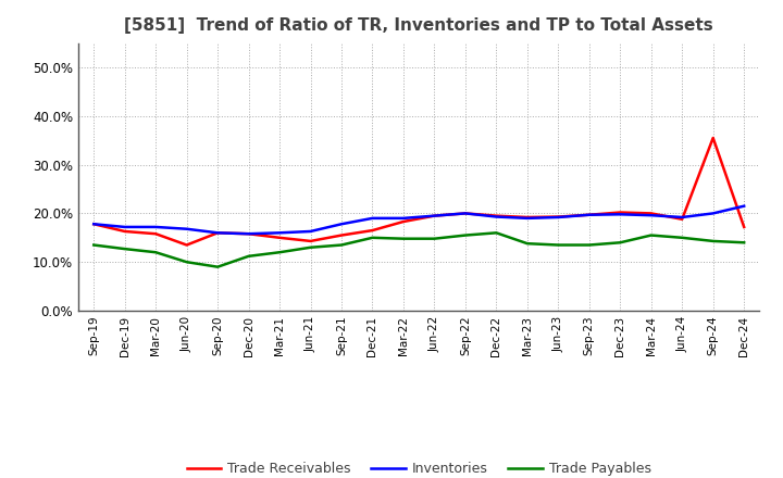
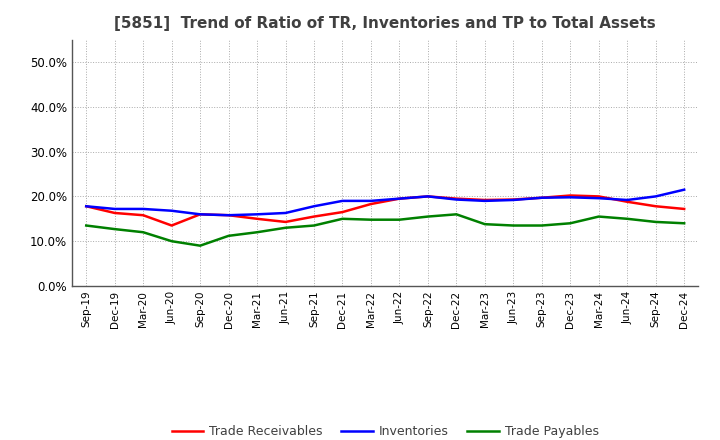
Trade Receivables/Sep-24: 35.5% -> 17.8%
